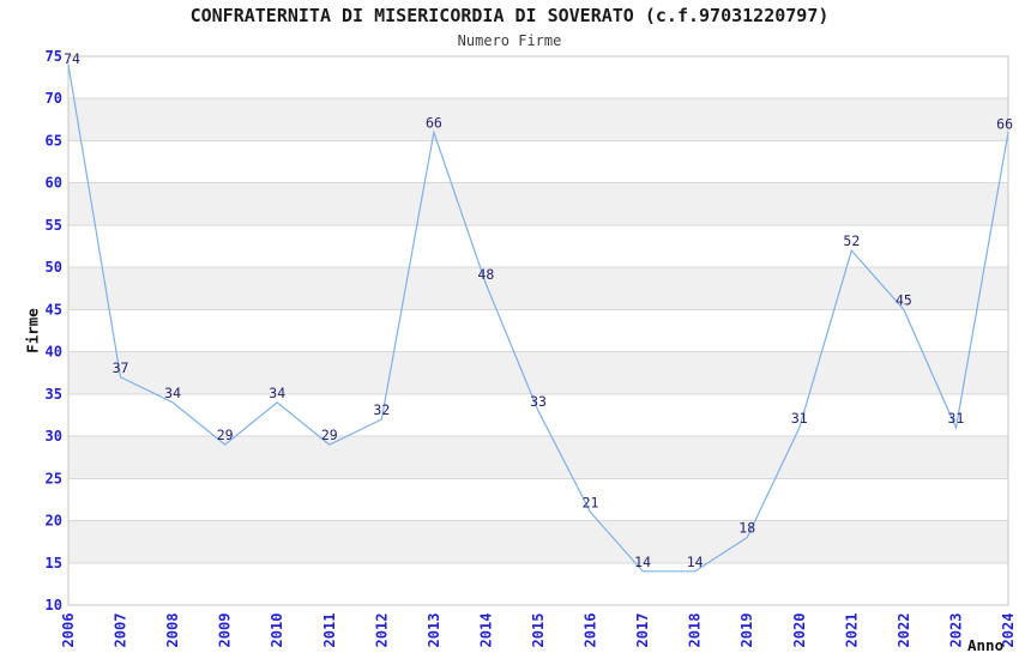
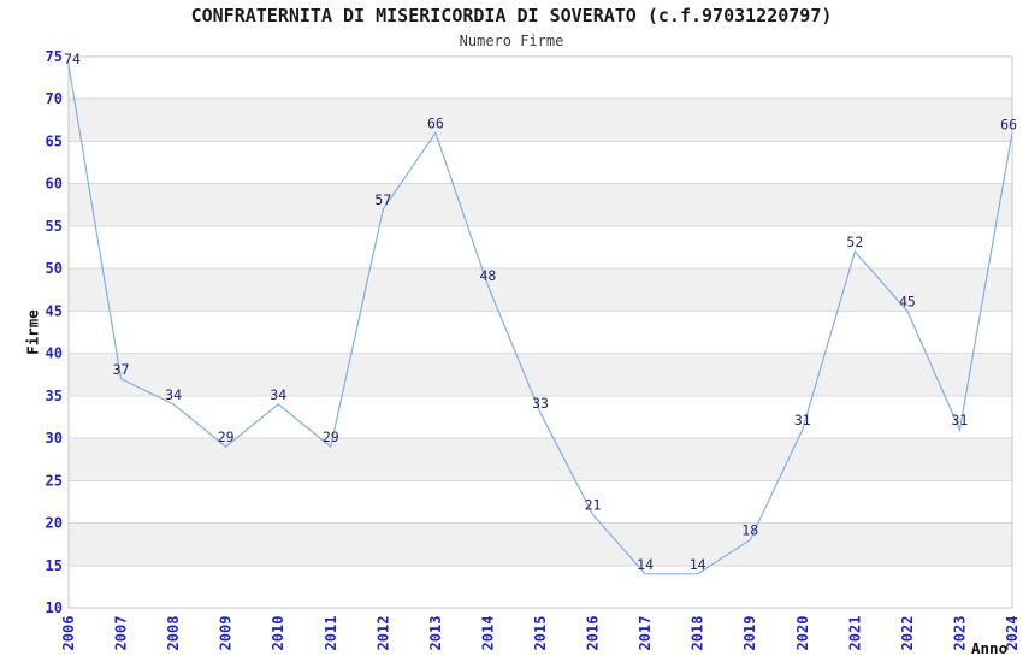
2012: 32 -> 57
